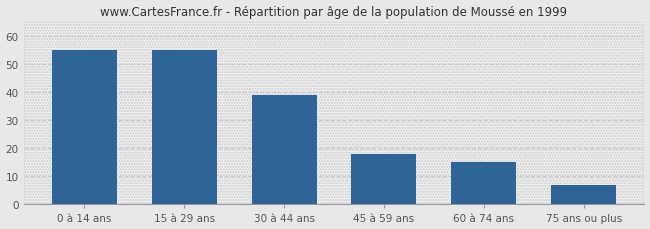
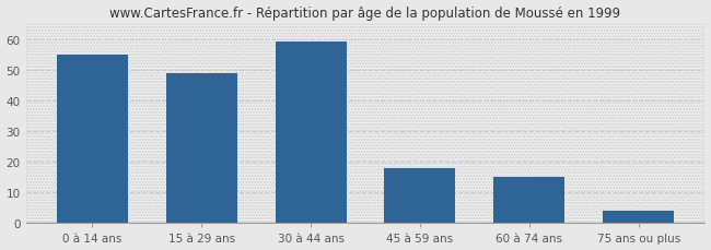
15 à 29 ans: 55 -> 49
30 à 44 ans: 39 -> 59
75 ans ou plus: 7 -> 4
